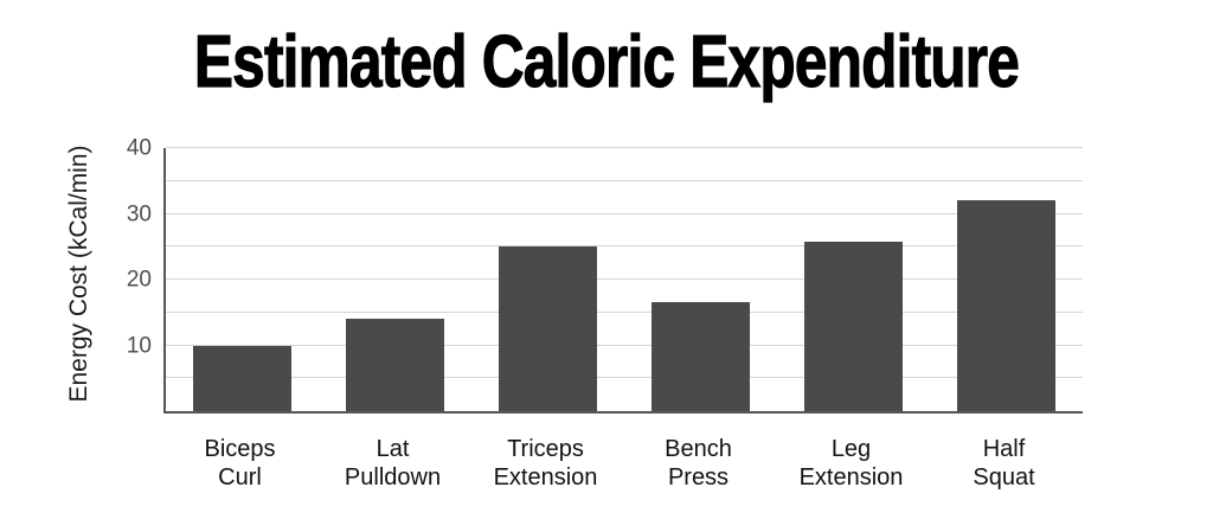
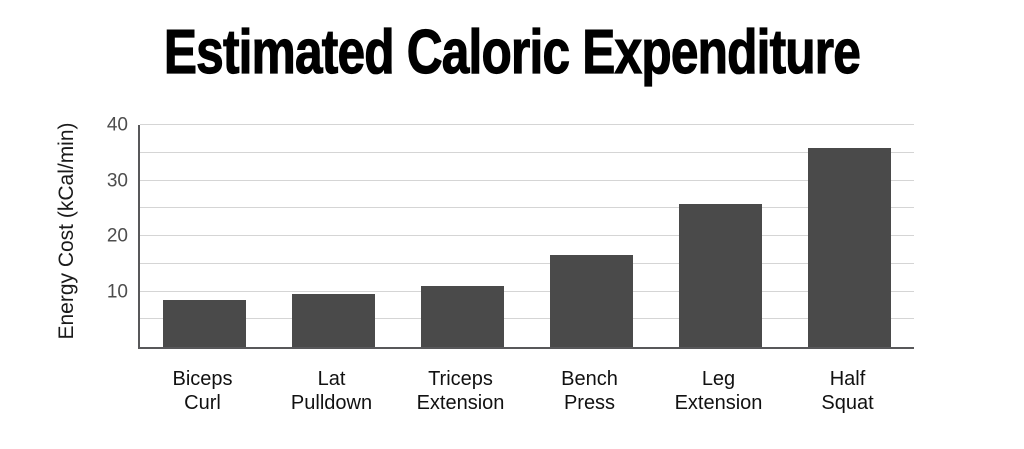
Biceps Curl: 10 -> 8
Lat Pulldown: 14 -> 10
Triceps Extension: 25 -> 11
Half Squat: 32 -> 36
